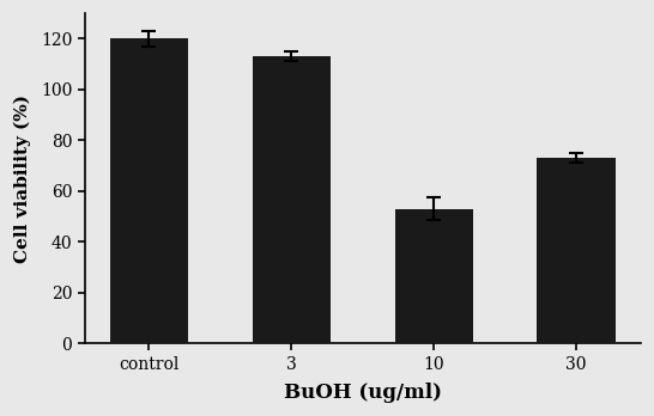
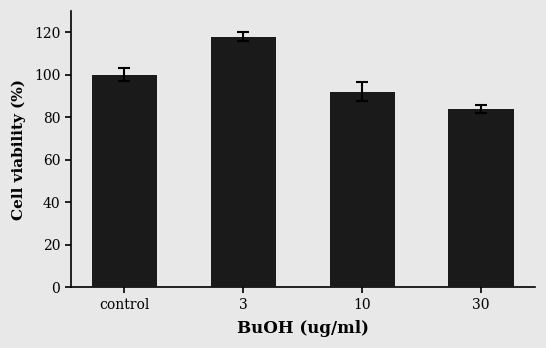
control: 120 -> 100
3: 113 -> 118
10: 53 -> 92
30: 73 -> 84
